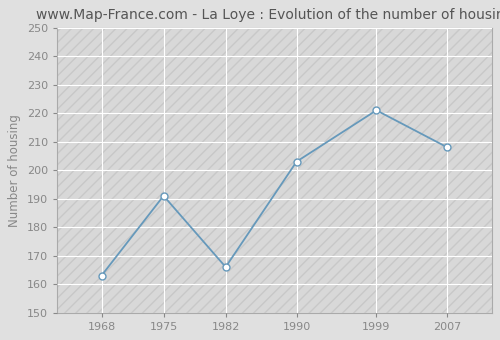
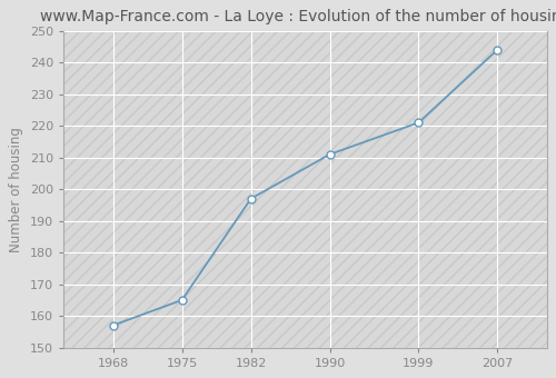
1968: 163 -> 157
1975: 191 -> 165
1982: 166 -> 197
1990: 203 -> 211
2007: 208 -> 244
